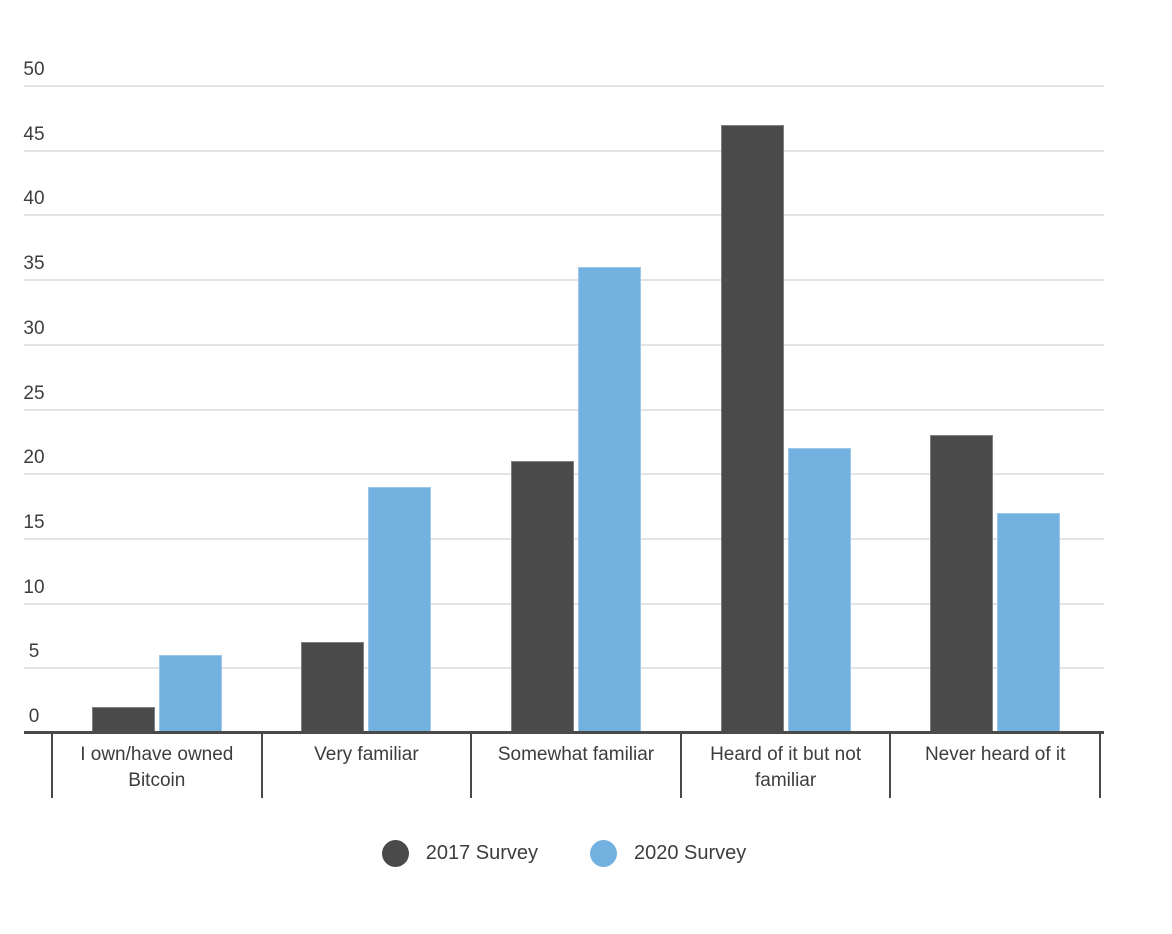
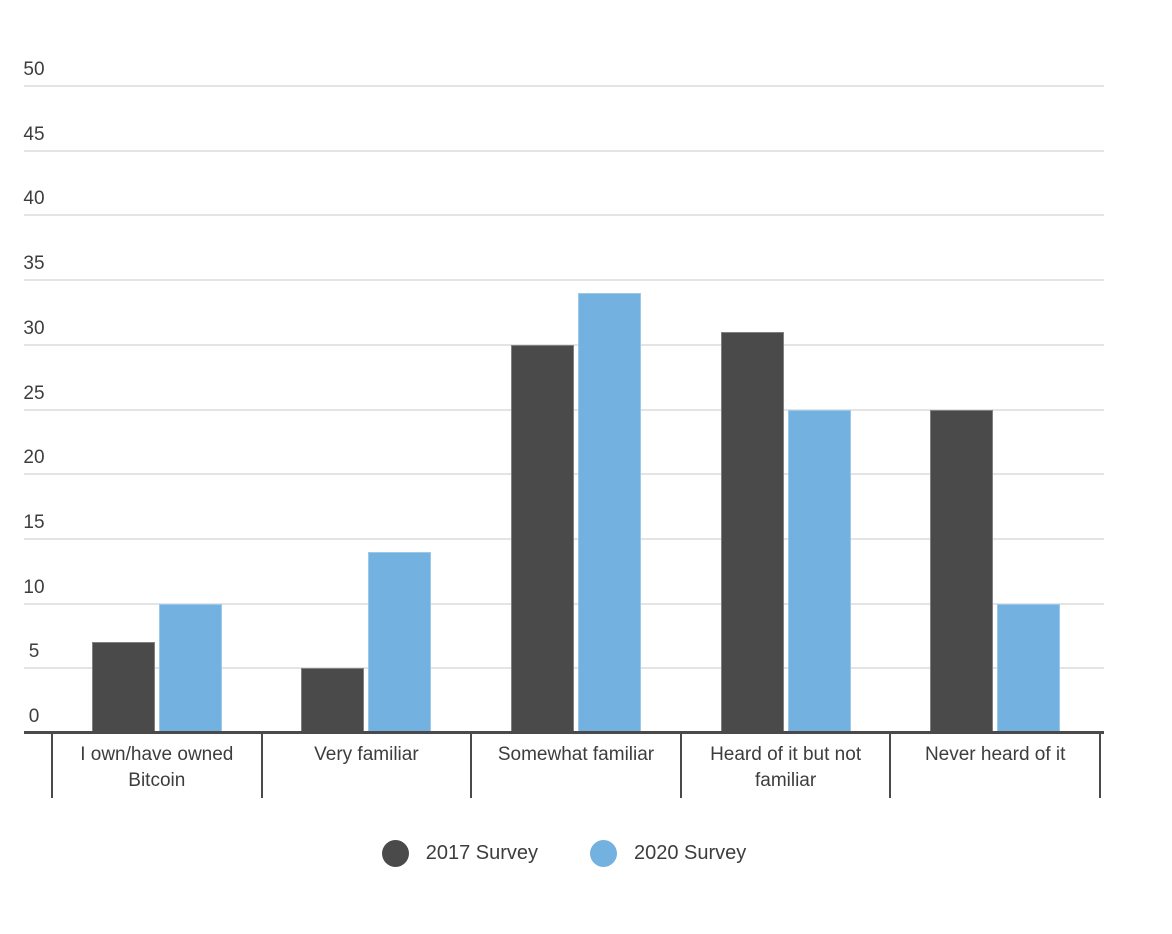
2017 Survey/I own/have owned Bitcoin: 2 -> 7
2020 Survey/I own/have owned Bitcoin: 6 -> 10
2017 Survey/Very familiar: 7 -> 5
2020 Survey/Very familiar: 19 -> 14
2017 Survey/Somewhat familiar: 21 -> 30
2020 Survey/Somewhat familiar: 36 -> 34
2017 Survey/Heard of it but not familiar: 47 -> 31
2020 Survey/Heard of it but not familiar: 22 -> 25
2017 Survey/Never heard of it: 23 -> 25
2020 Survey/Never heard of it: 17 -> 10
